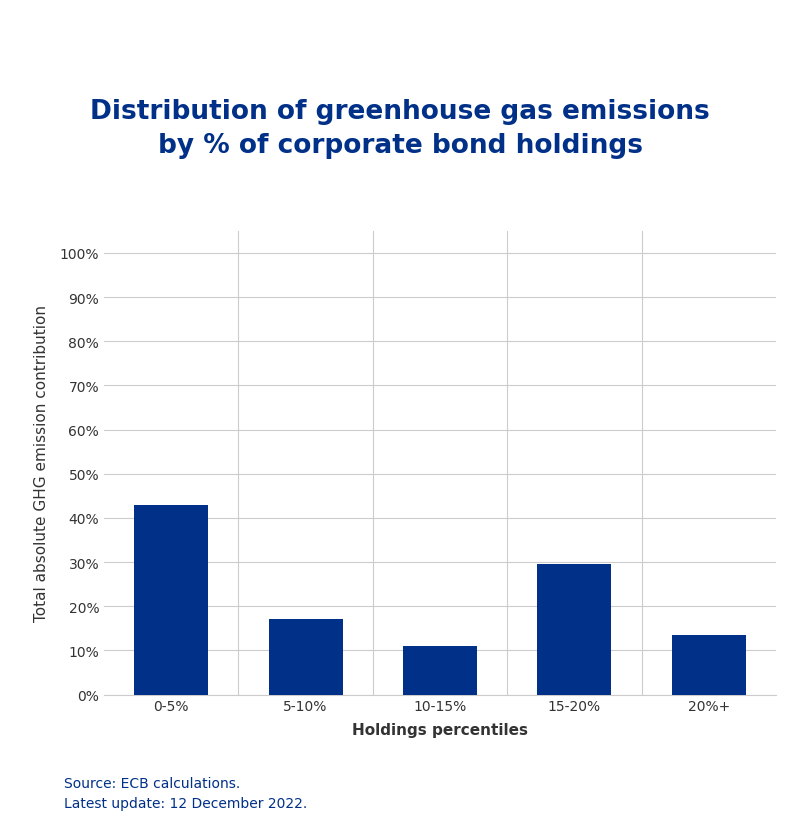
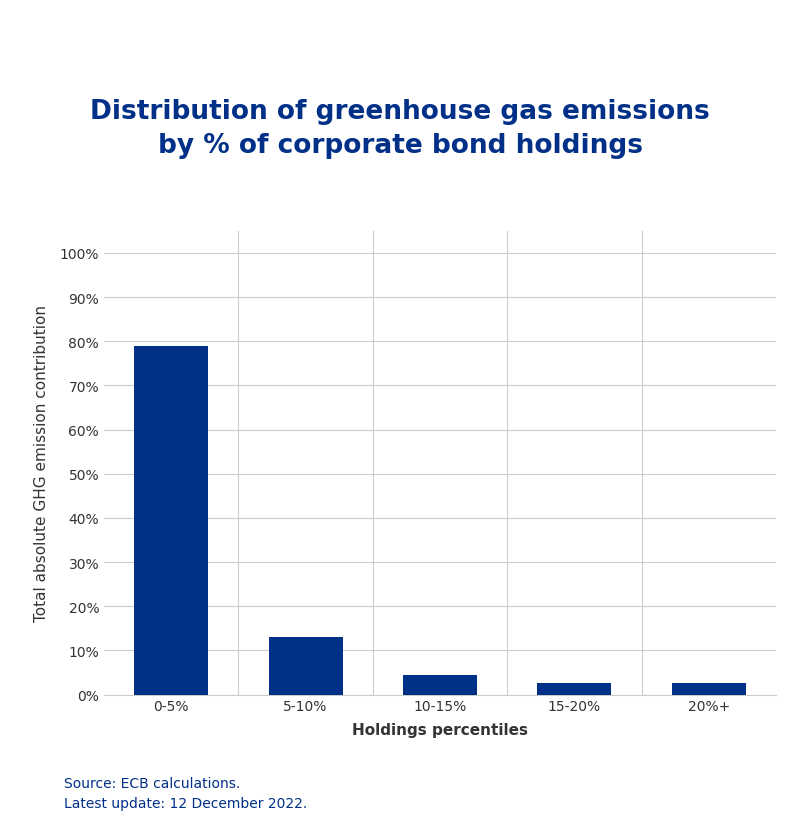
0-5%: 43.0% -> 79.0%
5-10%: 17.0% -> 13.0%
10-15%: 11.0% -> 4.5%
15-20%: 29.5% -> 2.5%
20%+: 13.5% -> 2.5%
